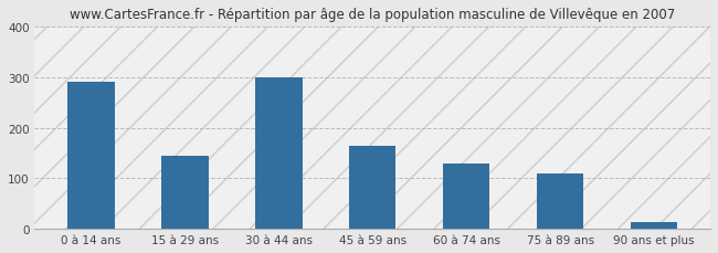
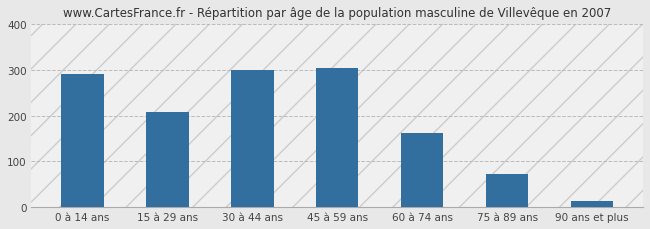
15 à 29 ans: 145 -> 209
45 à 59 ans: 165 -> 305
60 à 74 ans: 130 -> 162
75 à 89 ans: 110 -> 72
